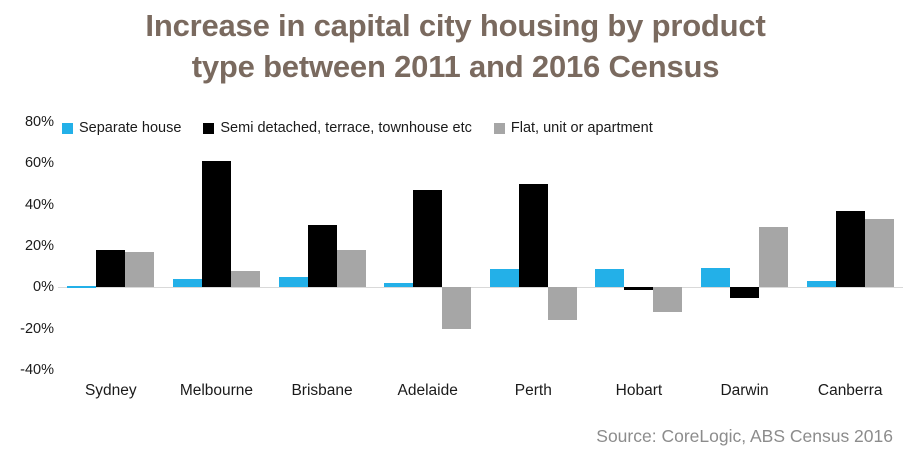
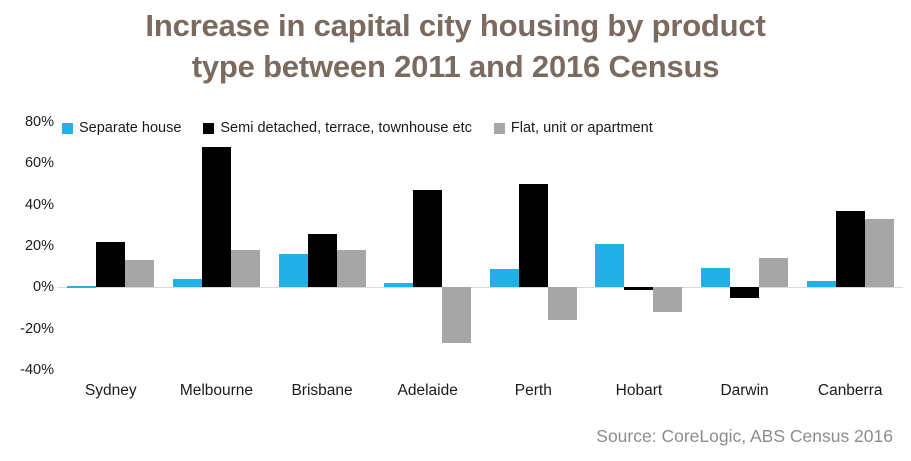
Semi detached, terrace, townhouse etc/Sydney: 18% -> 22%
Flat, unit or apartment/Sydney: 17% -> 13%
Semi detached, terrace, townhouse etc/Melbourne: 61% -> 68%
Flat, unit or apartment/Melbourne: 8% -> 18%
Separate house/Brisbane: 5% -> 16%
Semi detached, terrace, townhouse etc/Brisbane: 30% -> 26%
Flat, unit or apartment/Adelaide: -20% -> -27%
Separate house/Hobart: 9% -> 21%
Flat, unit or apartment/Darwin: 29% -> 14%
